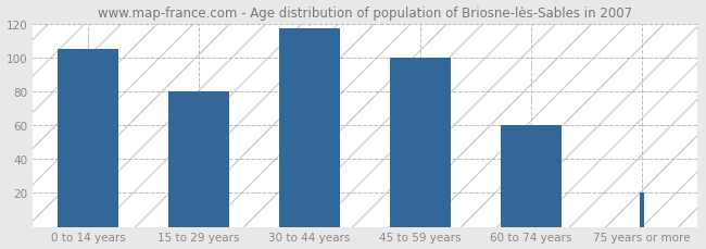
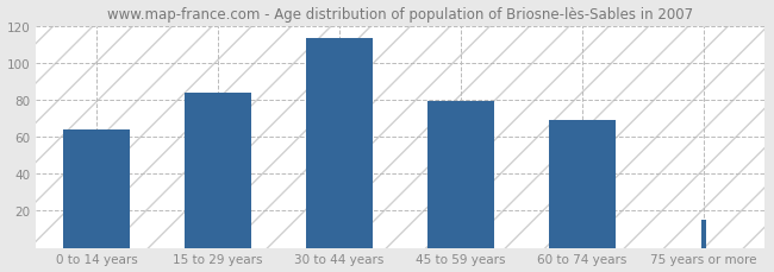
0 to 14 years: 105 -> 64
15 to 29 years: 80 -> 84
30 to 44 years: 117 -> 113
45 to 59 years: 100 -> 79
60 to 74 years: 60 -> 69
75 years or more: 20 -> 15
